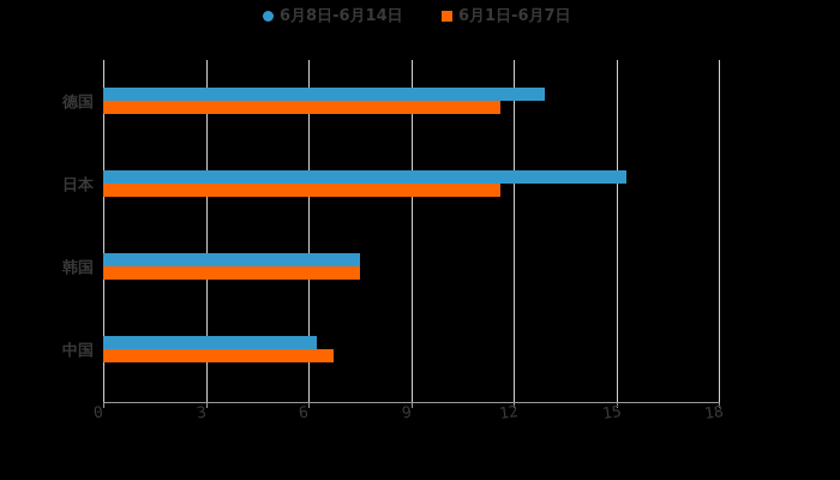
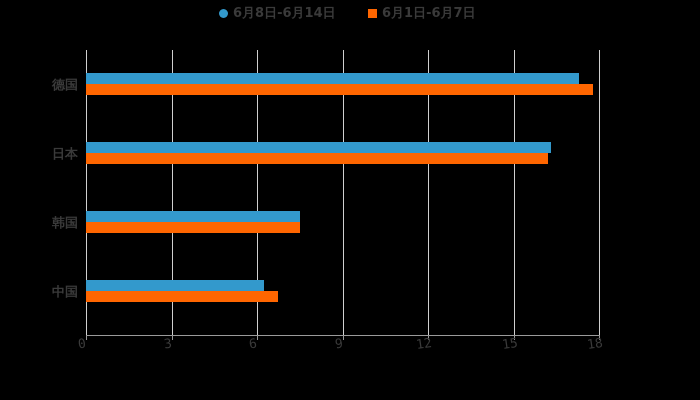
6月8日-6月14日/德国: 12.9 -> 17.3
6月1日-6月7日/德国: 11.6 -> 17.8
6月8日-6月14日/日本: 15.3 -> 16.3
6月1日-6月7日/日本: 11.6 -> 16.2
